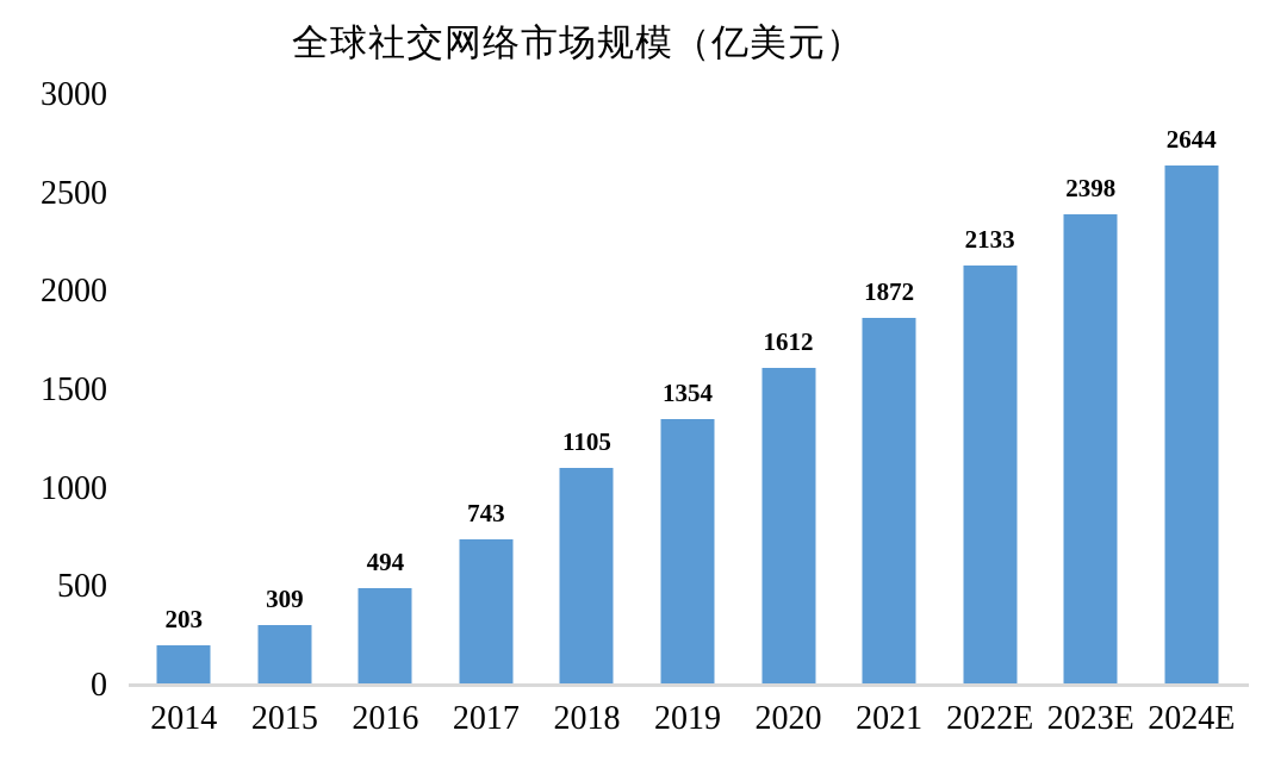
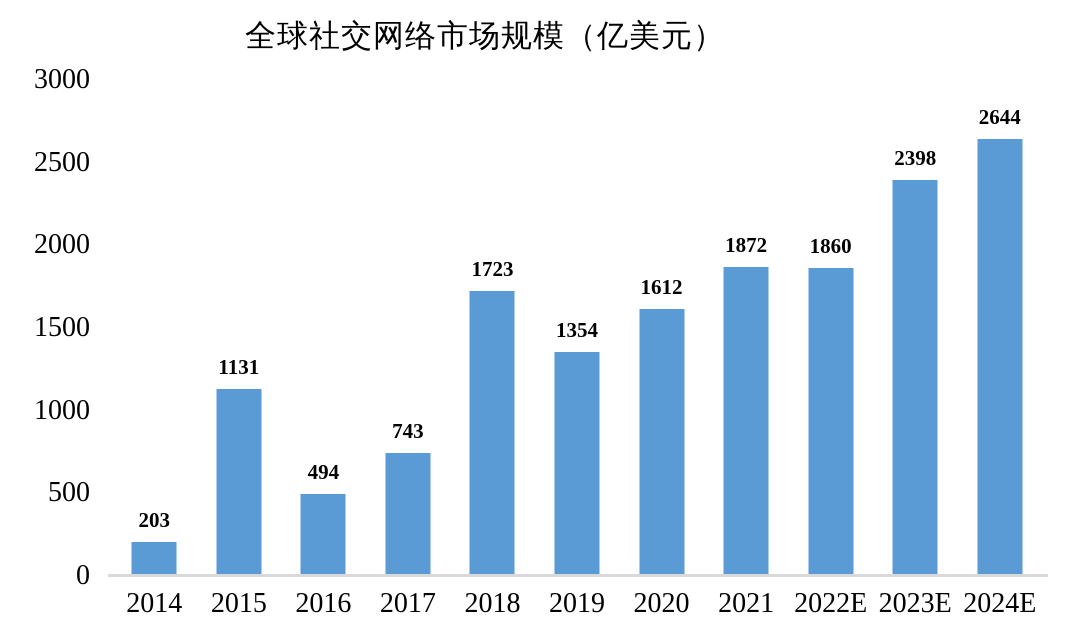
2015: 309 -> 1131
2018: 1105 -> 1723
2022E: 2133 -> 1860
